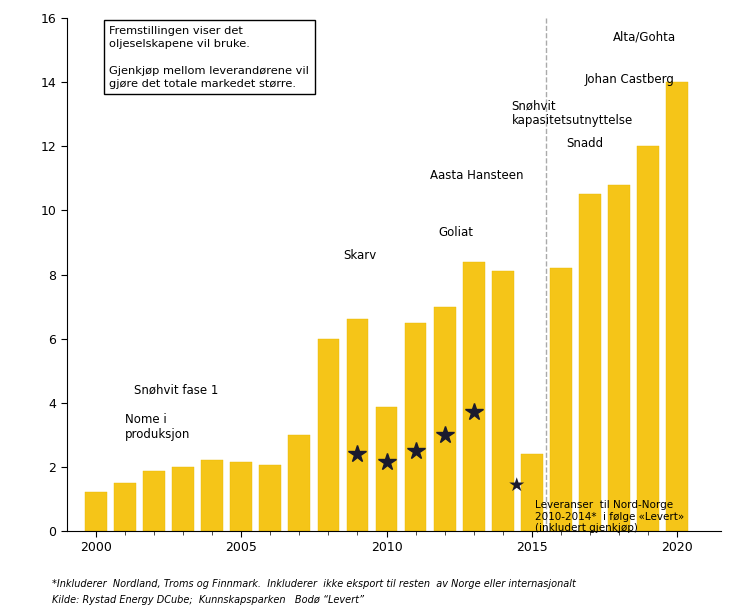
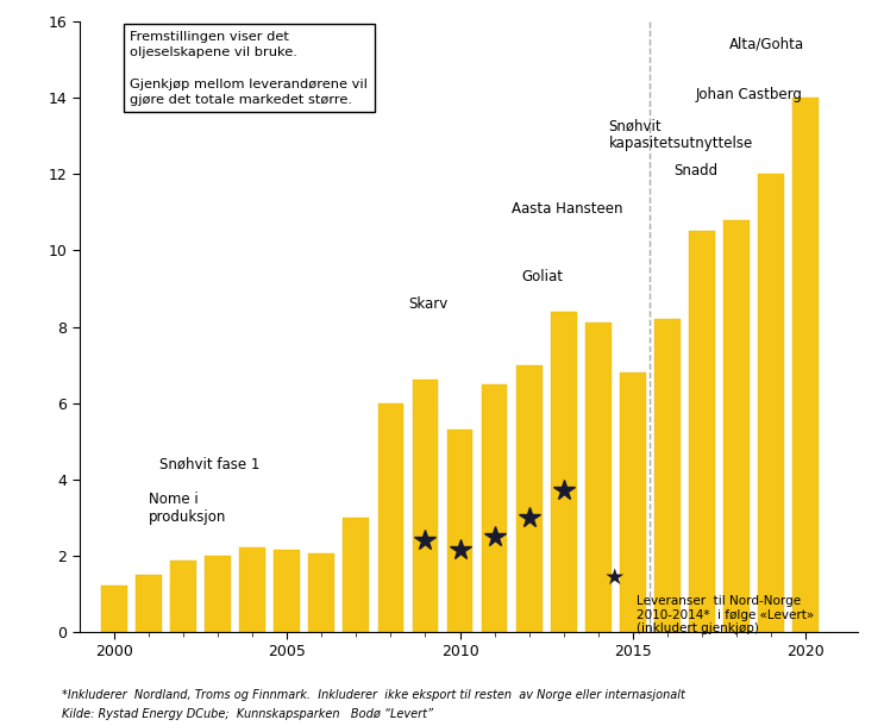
2010: 3.85 -> 5.30
2015: 2.40 -> 6.80
